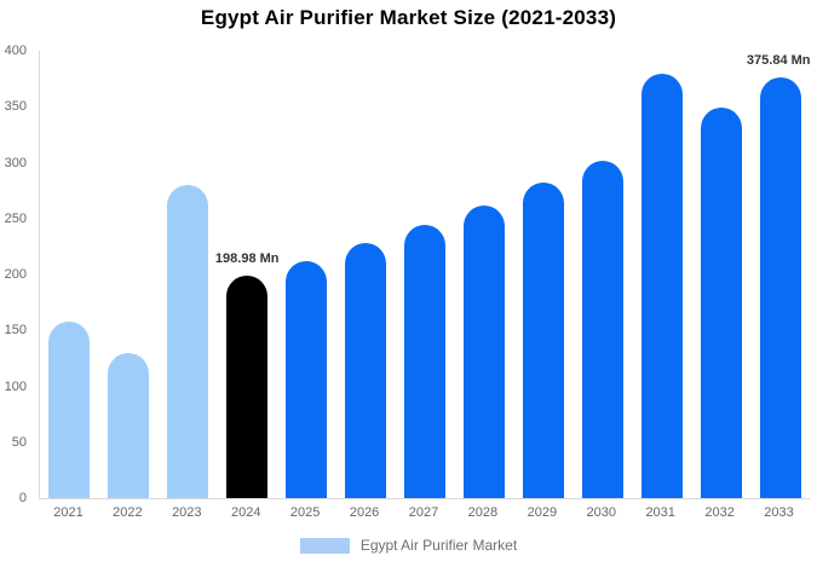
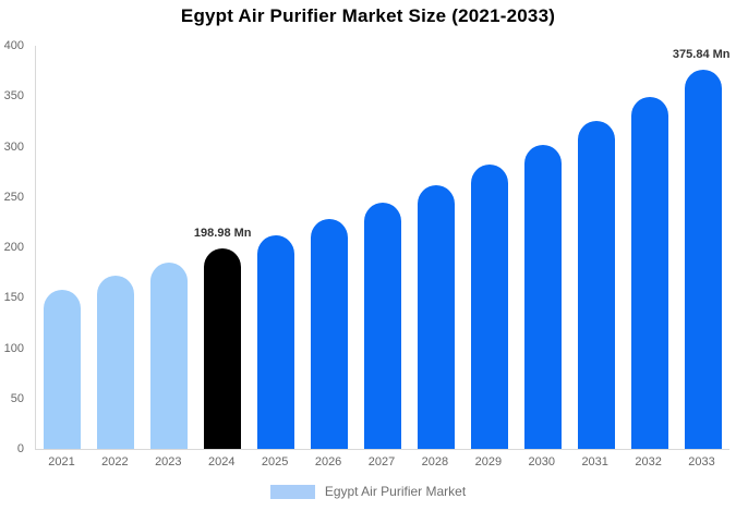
2022: 130 -> 170
2023: 280 -> 180
2031: 380 -> 320
